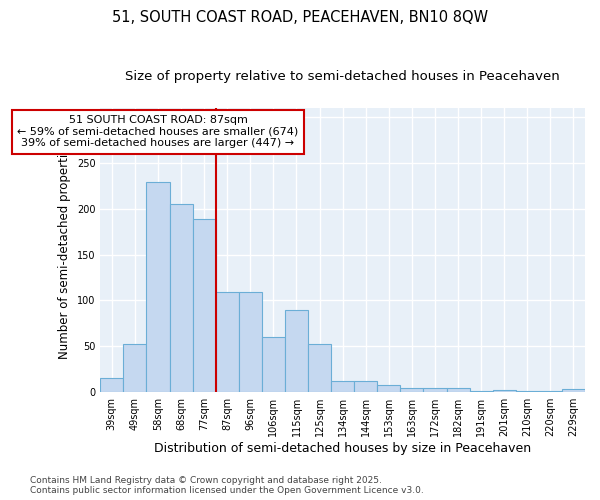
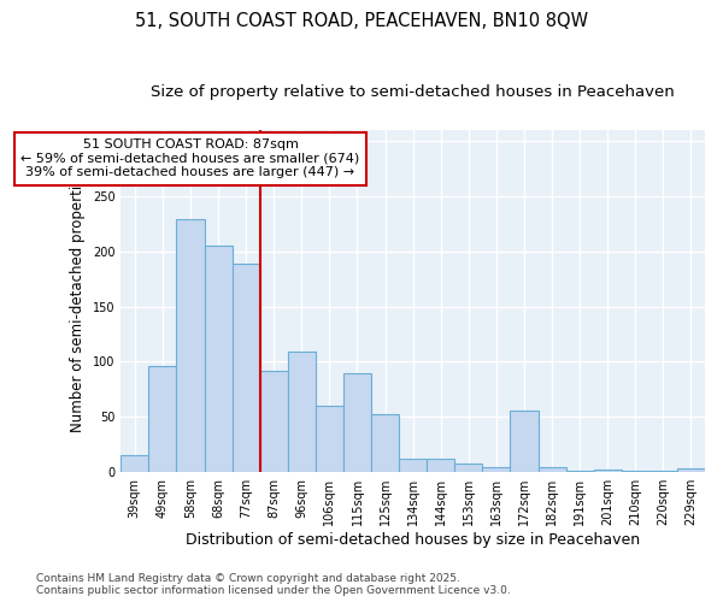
49sqm: 53 -> 96
87sqm: 109 -> 92
172sqm: 5 -> 56
